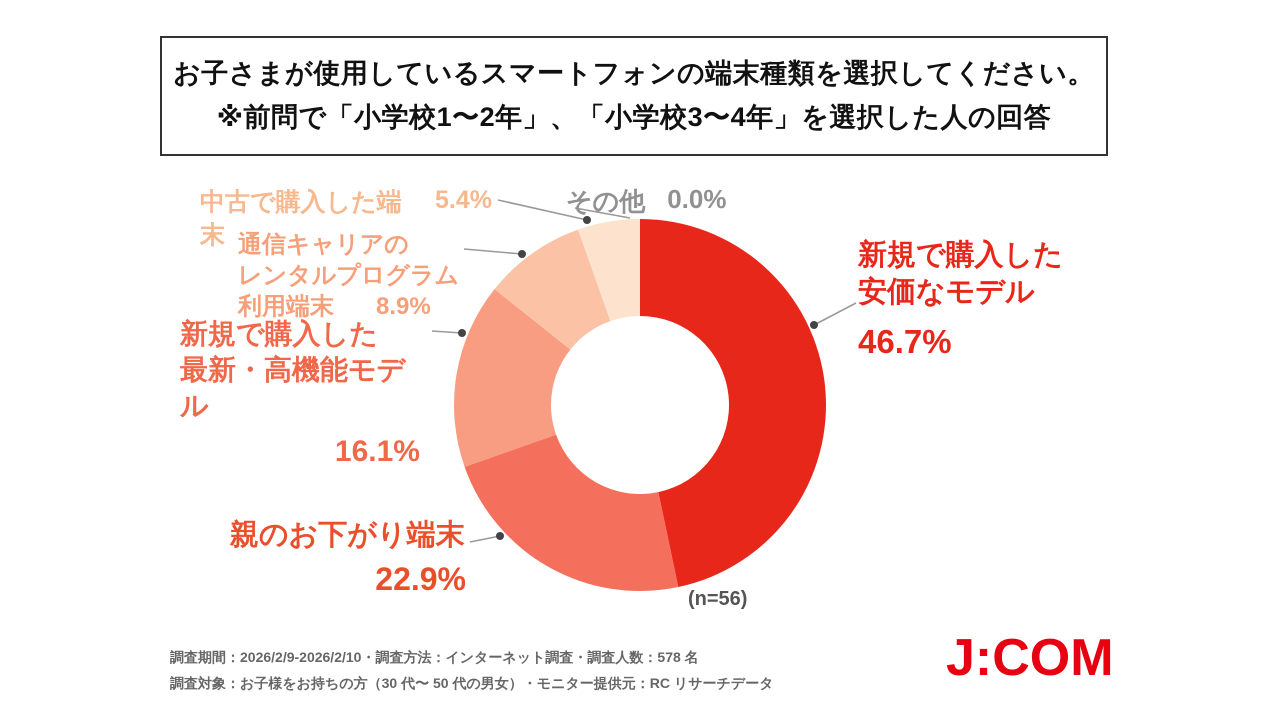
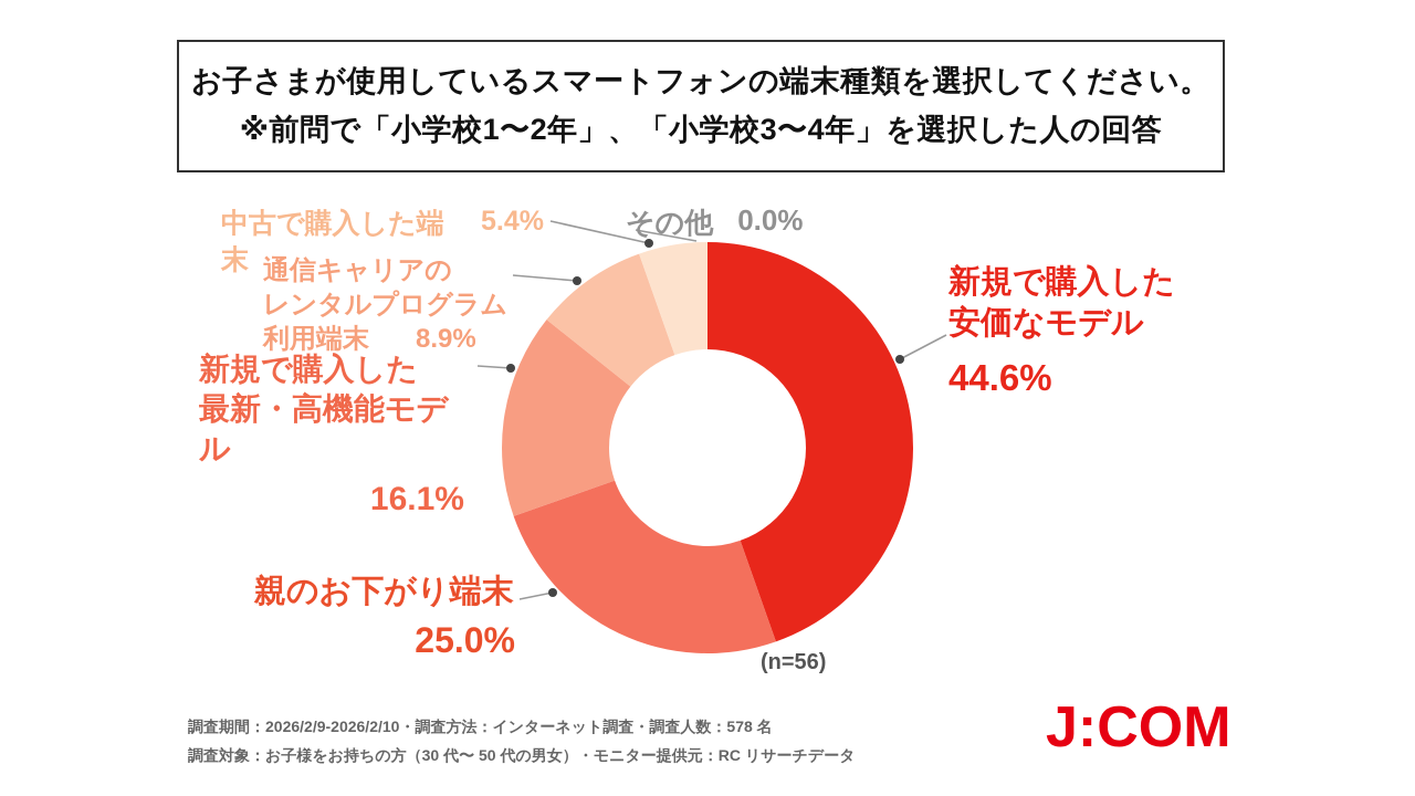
新規で購入した安価なモデル: 46.7% -> 44.6%
親のお下がり端末: 22.9% -> 25.0%
